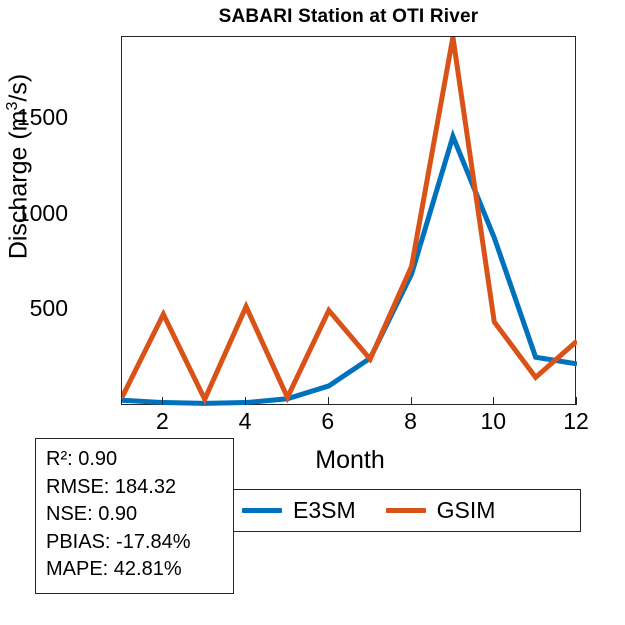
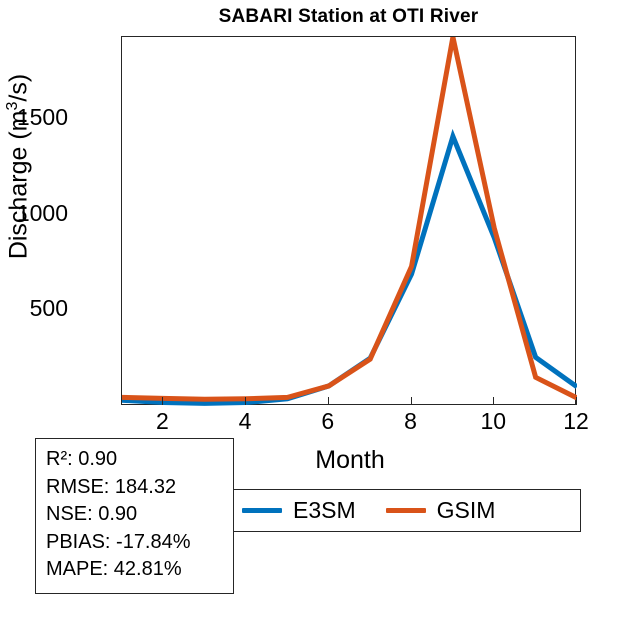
GSIM/2: 480 -> 40
GSIM/4: 520 -> 40
GSIM/6: 500 -> 100
GSIM/10: 440 -> 930
E3SM/12: 220 -> 100
GSIM/12: 340 -> 40
